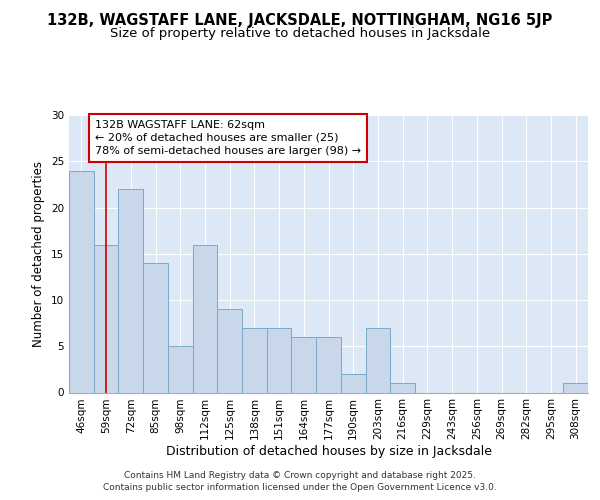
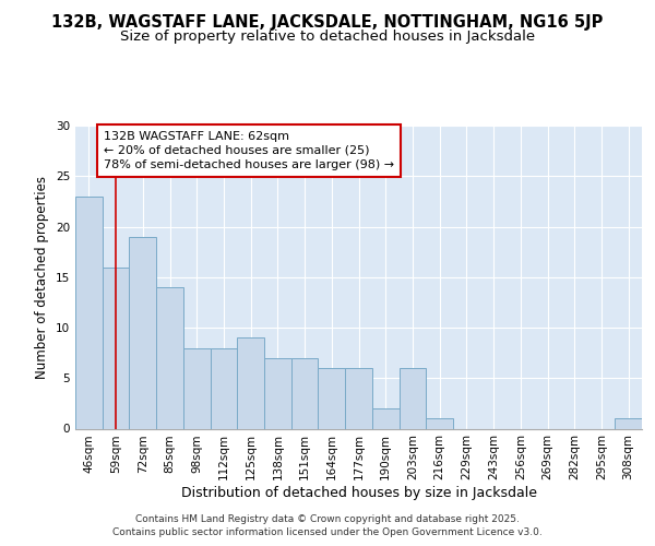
46sqm: 24 -> 23
72sqm: 22 -> 19
98sqm: 5 -> 8
112sqm: 16 -> 8
203sqm: 7 -> 6
